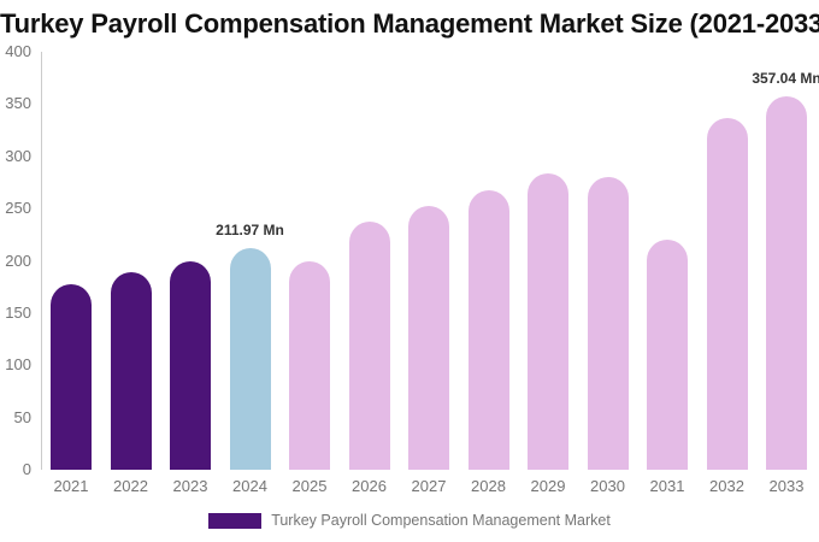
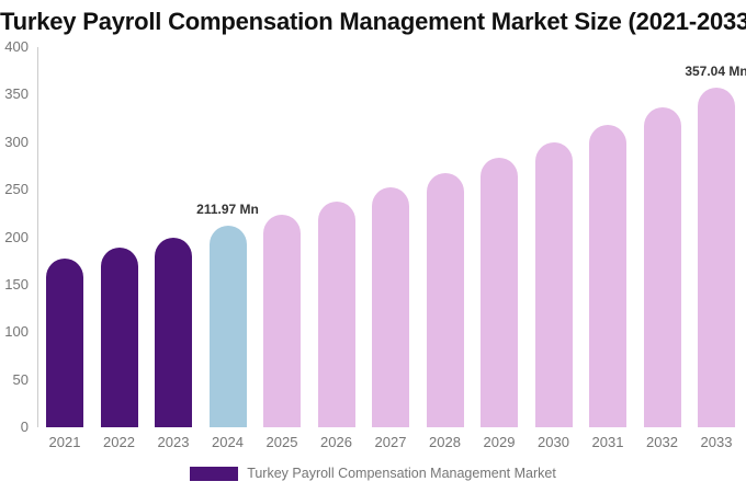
2025: 200 -> 220
2030: 280 -> 300
2031: 220 -> 320
